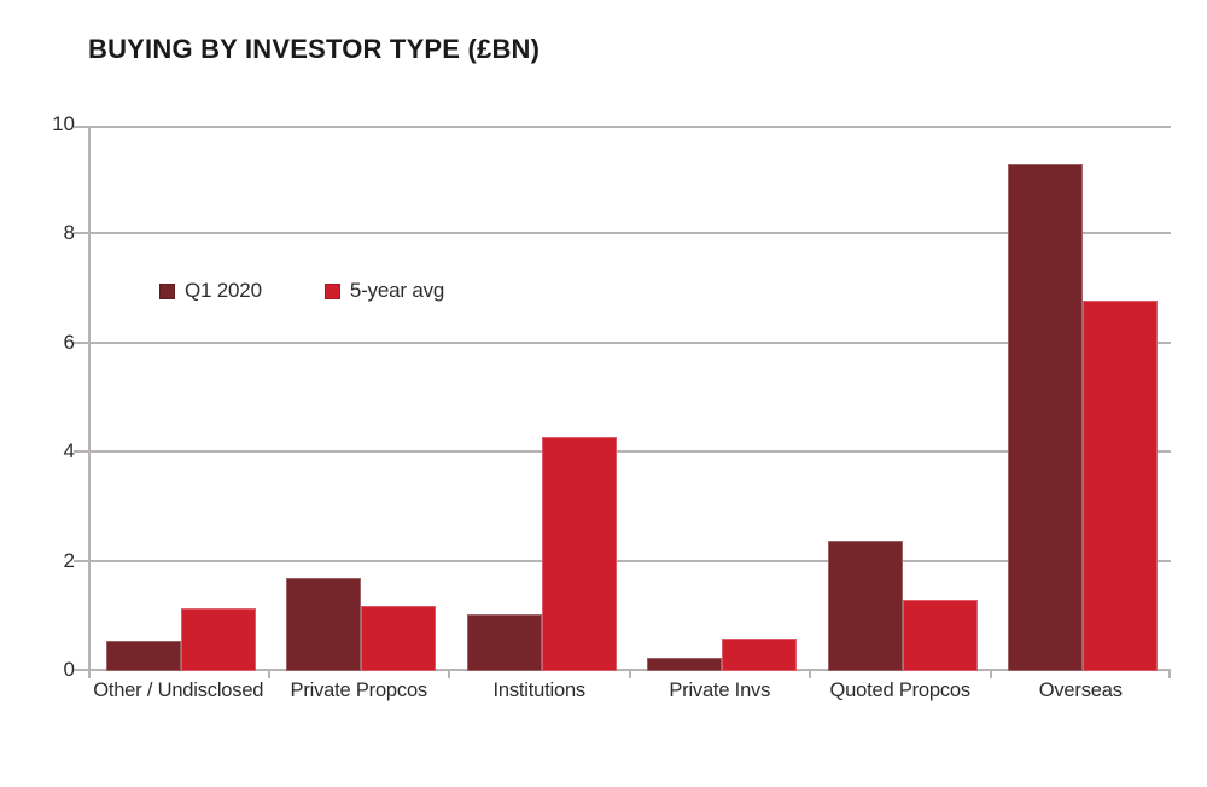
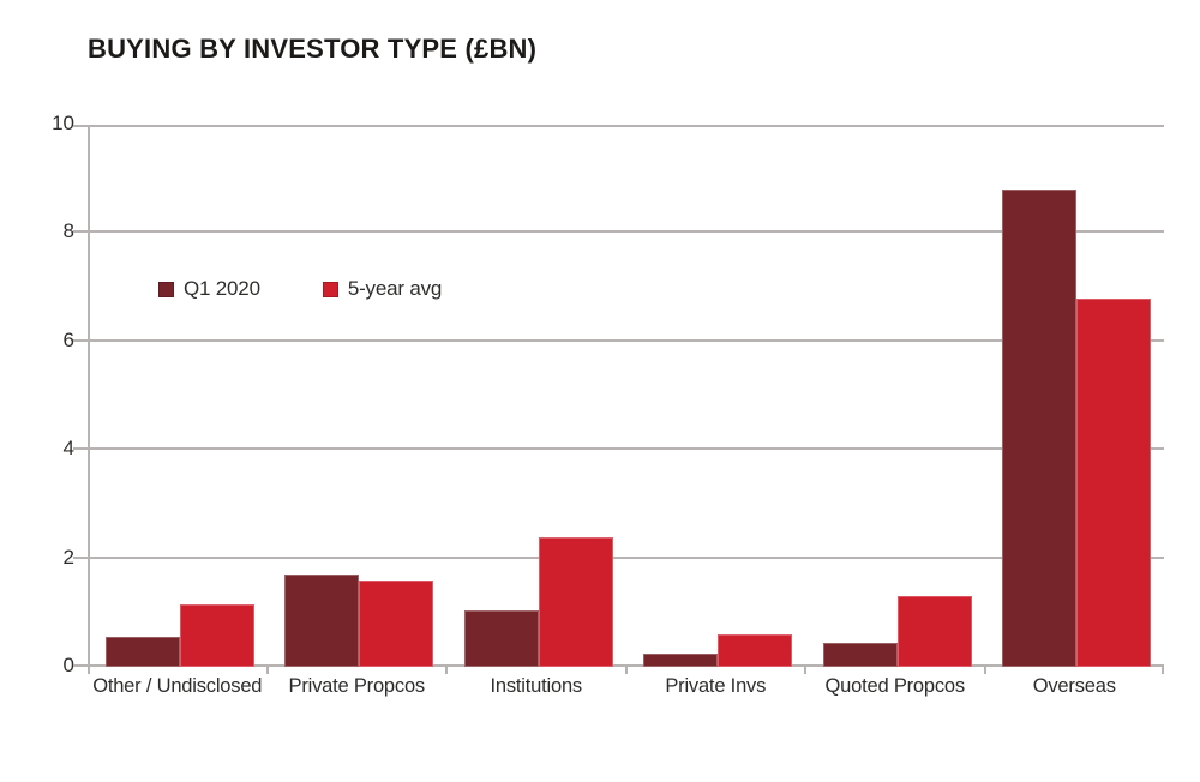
5-year avg/Private Propcos: 1.2 -> 1.6
5-year avg/Institutions: 4.3 -> 2.4
Q1 2020/Quoted Propcos: 2.4 -> 0.5
Q1 2020/Overseas: 9.3 -> 8.8
